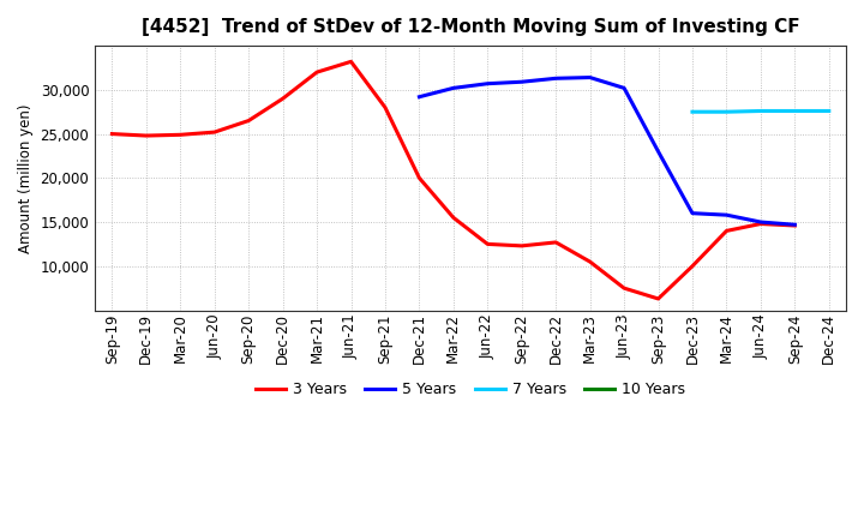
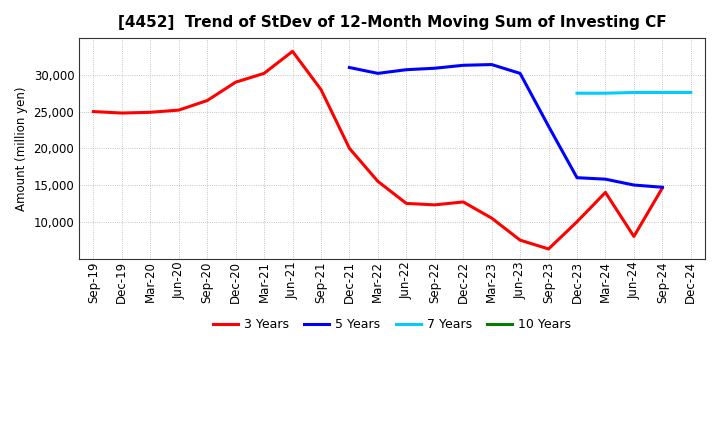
3 Years/Mar-21: 32,000 -> 30,200
5 Years/Dec-21: 29,200 -> 31,000
3 Years/Jun-24: 14,800 -> 8,000
